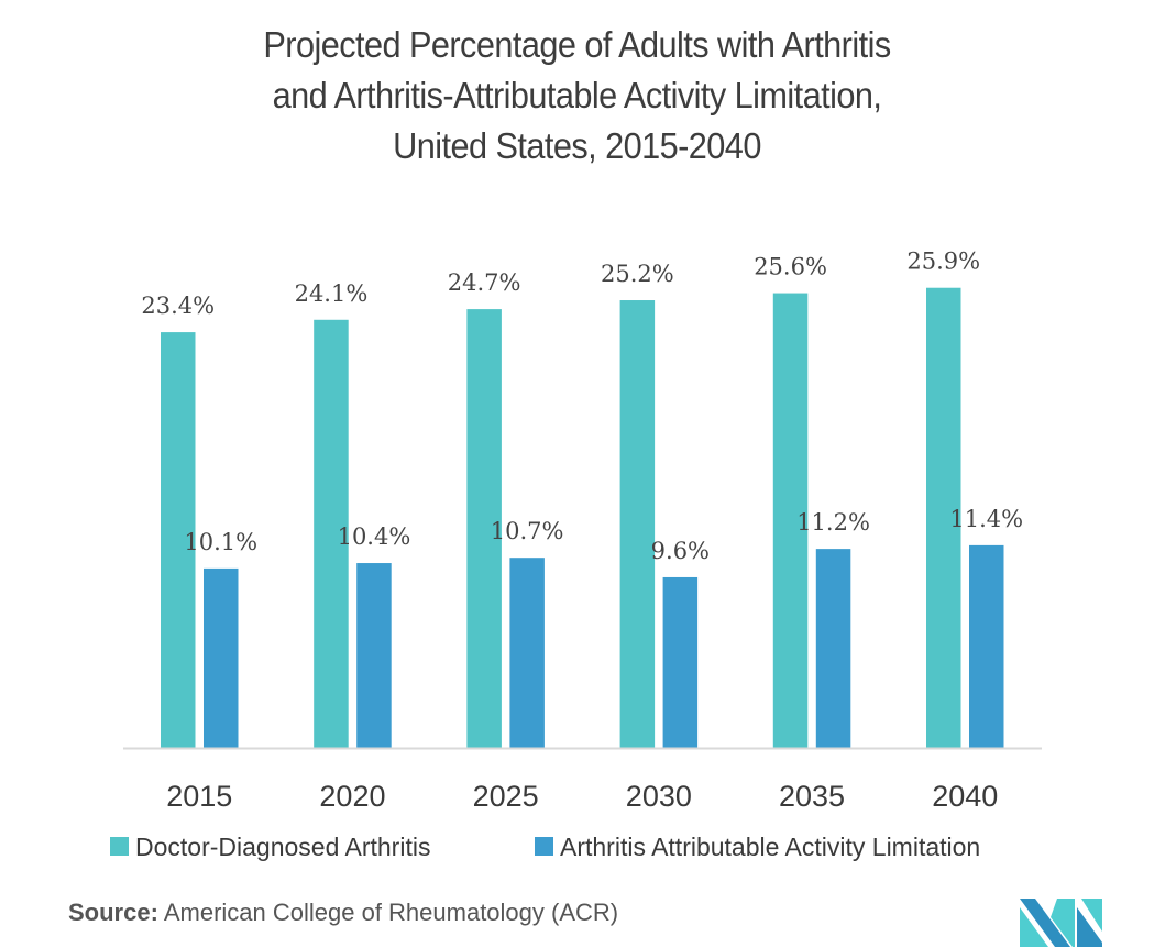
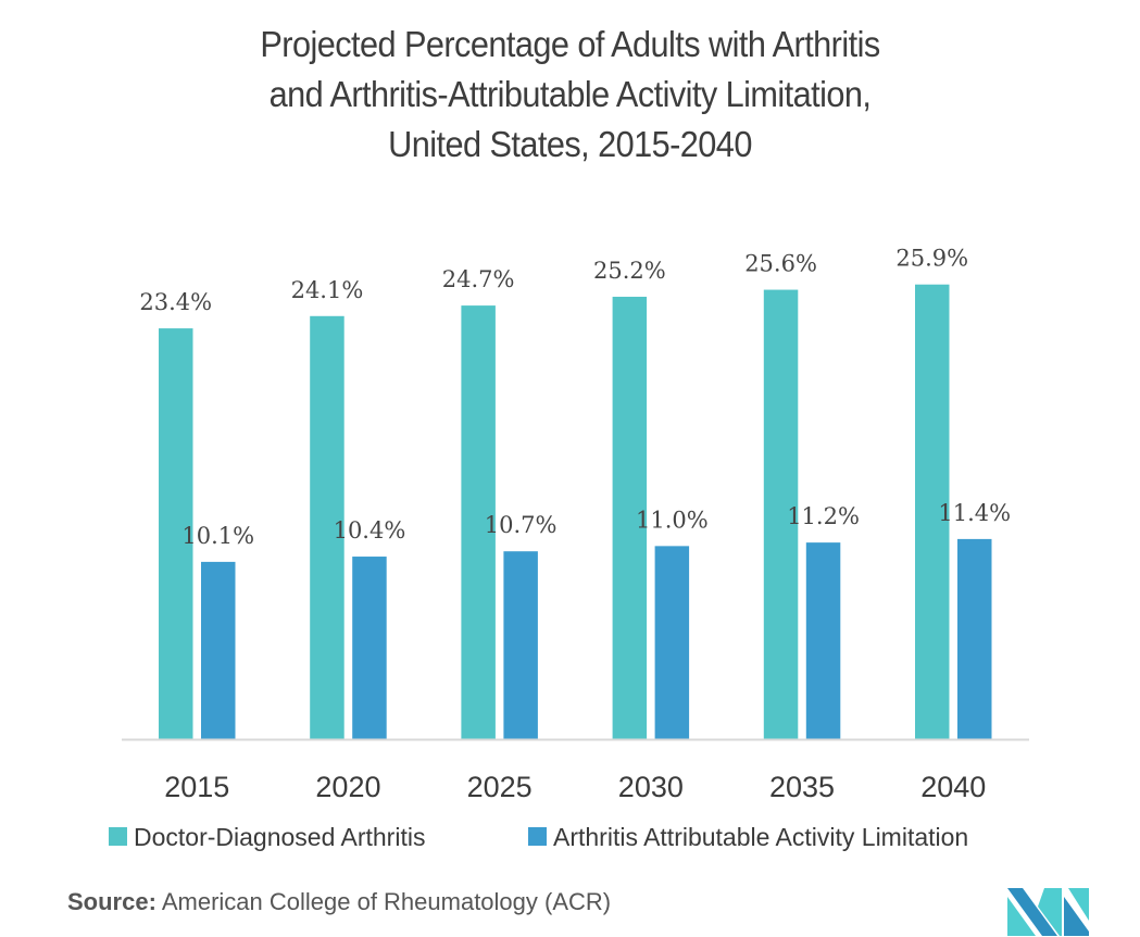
Arthritis Attributable Activity Limitation/2030: 9.6% -> 11.0%
